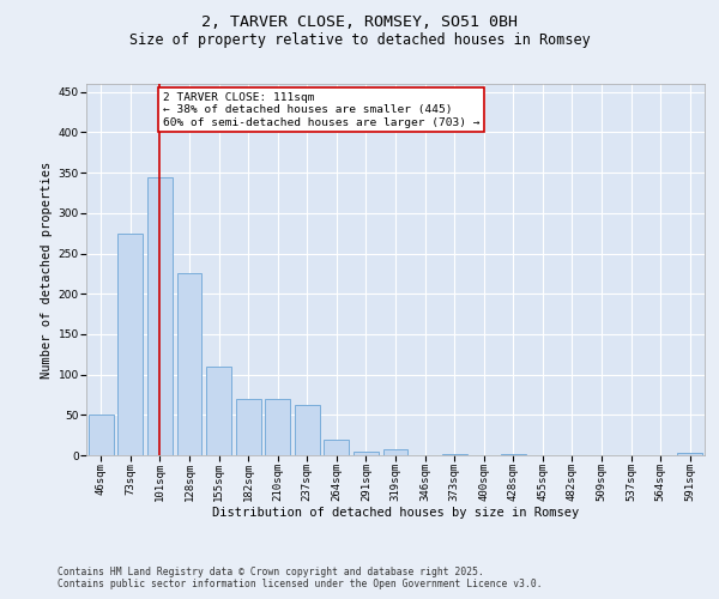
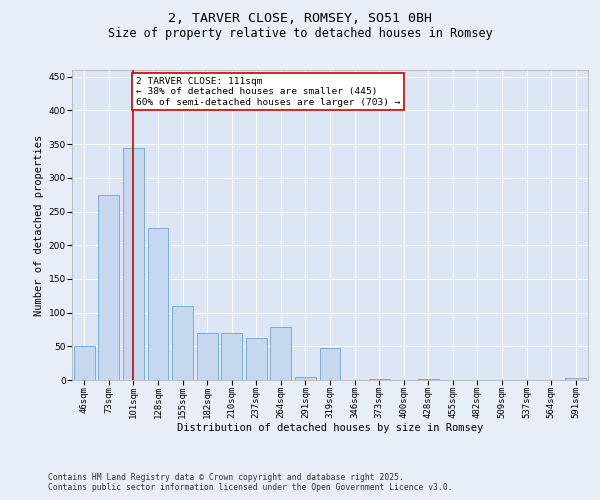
264sqm: 20 -> 78
319sqm: 8 -> 48
